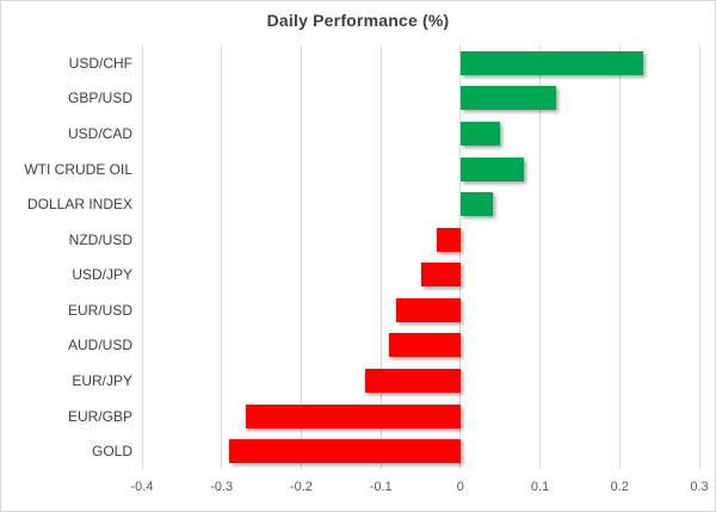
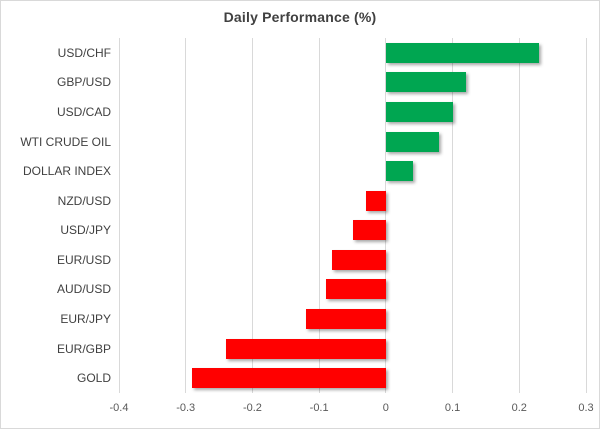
USD/CAD: 0.05 -> 0.10
EUR/GBP: -0.27 -> -0.24
